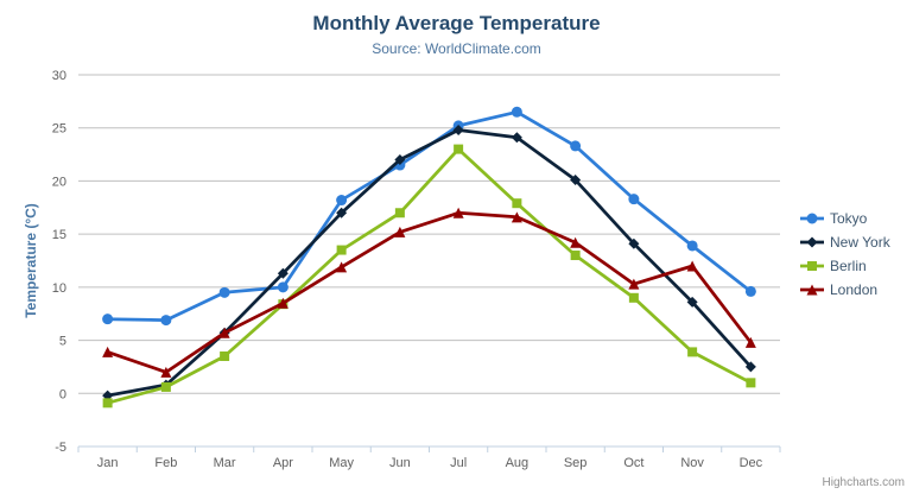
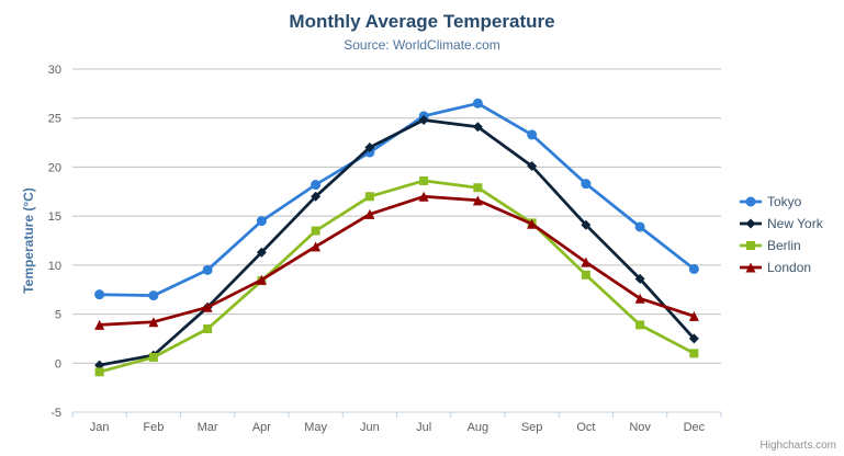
London/Feb: 2 -> 4
Tokyo/Apr: 10 -> 14
Berlin/Jul: 23 -> 19
Berlin/Sep: 13 -> 14
London/Nov: 12 -> 7
